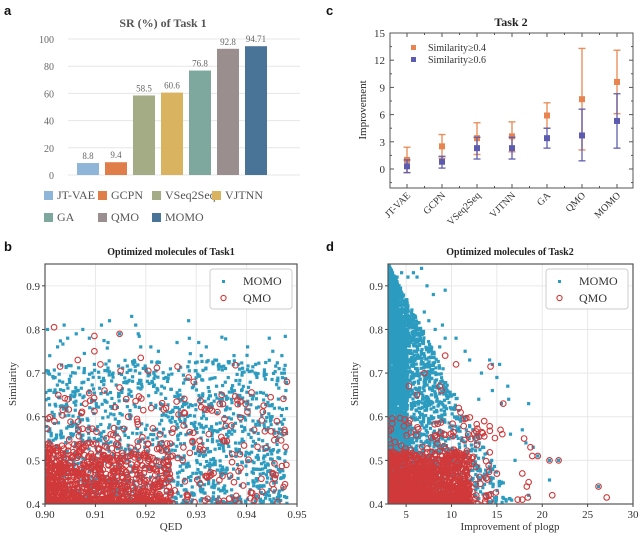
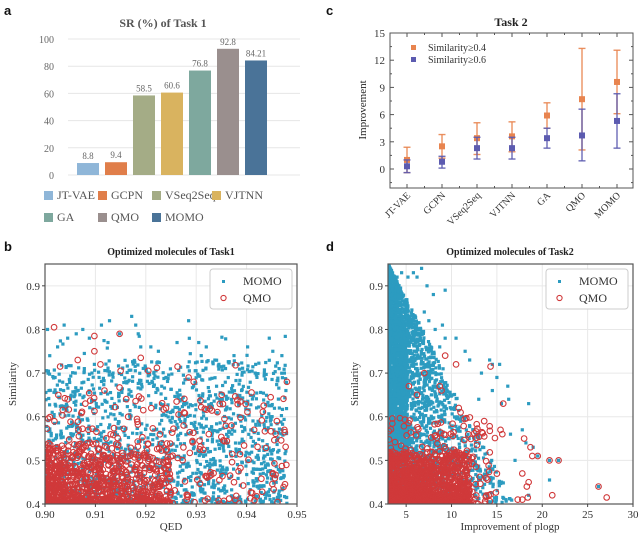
SR (%) of Task 1/MOMO: 94.71 -> 84.21
